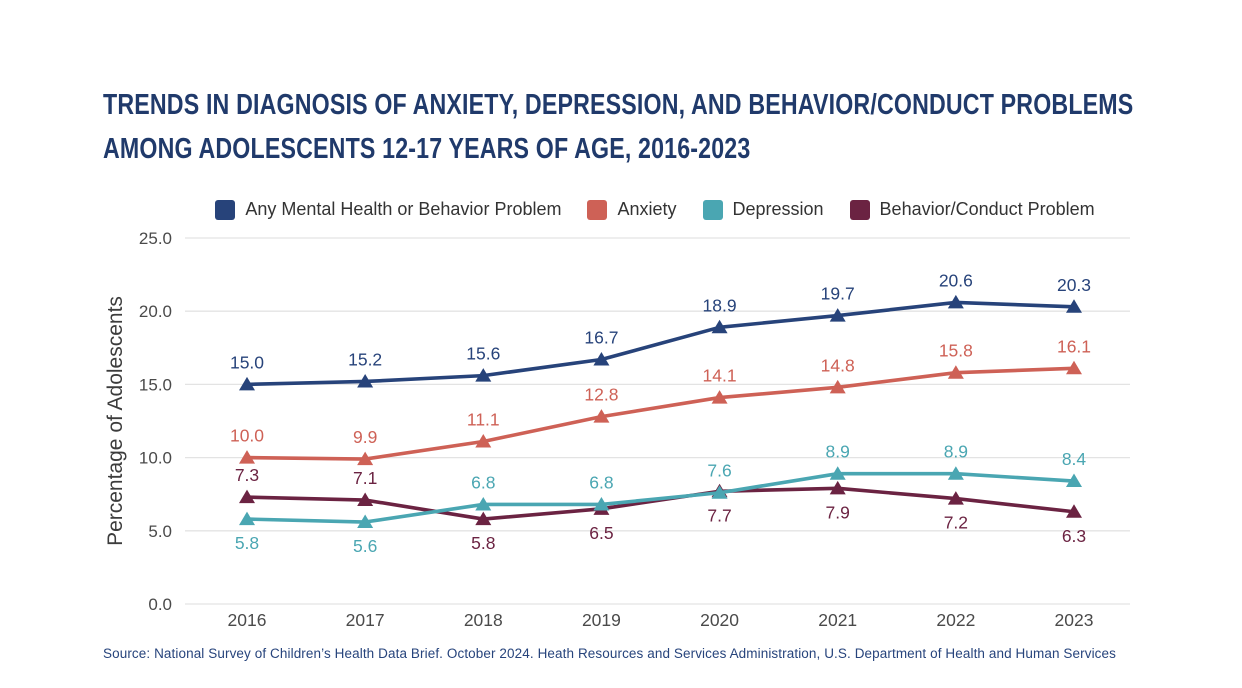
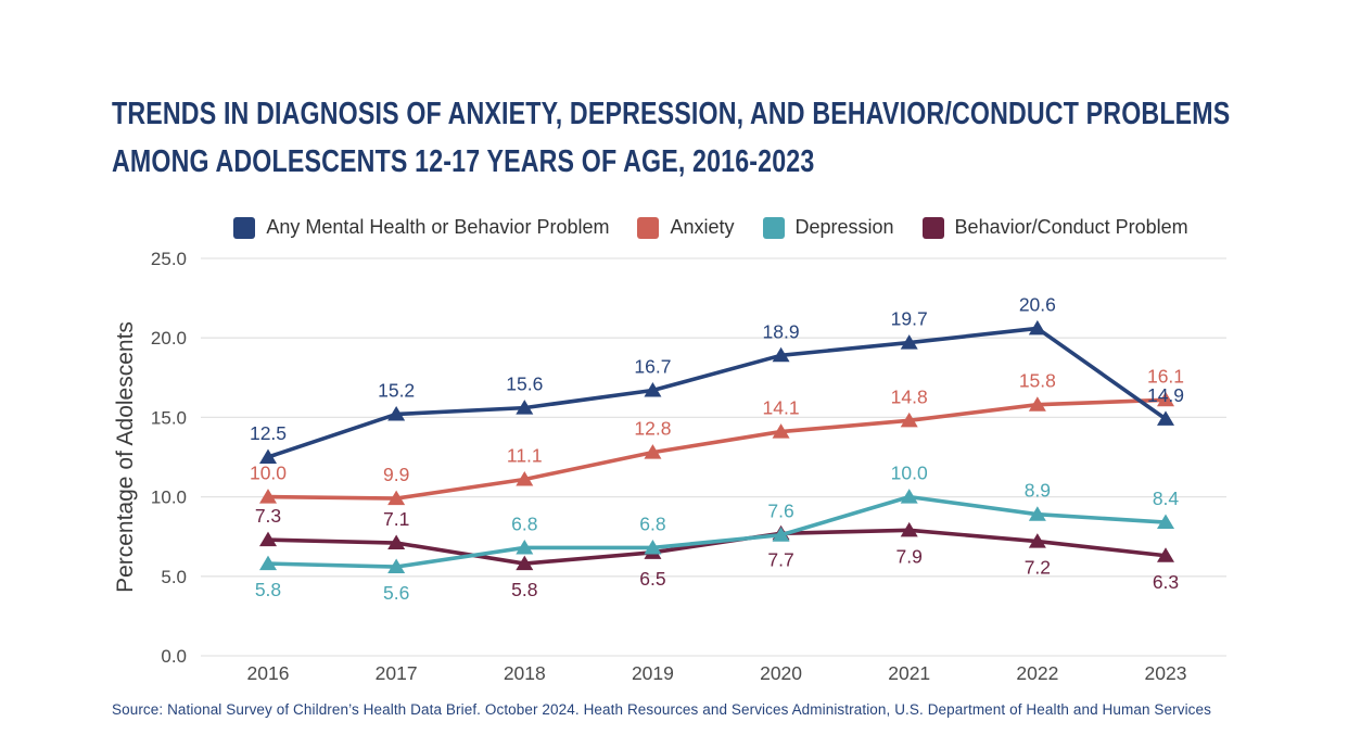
Any Mental Health or Behavior Problem/2016: 15.0 -> 12.5
Depression/2021: 8.9 -> 10.0
Any Mental Health or Behavior Problem/2023: 20.3 -> 14.9
